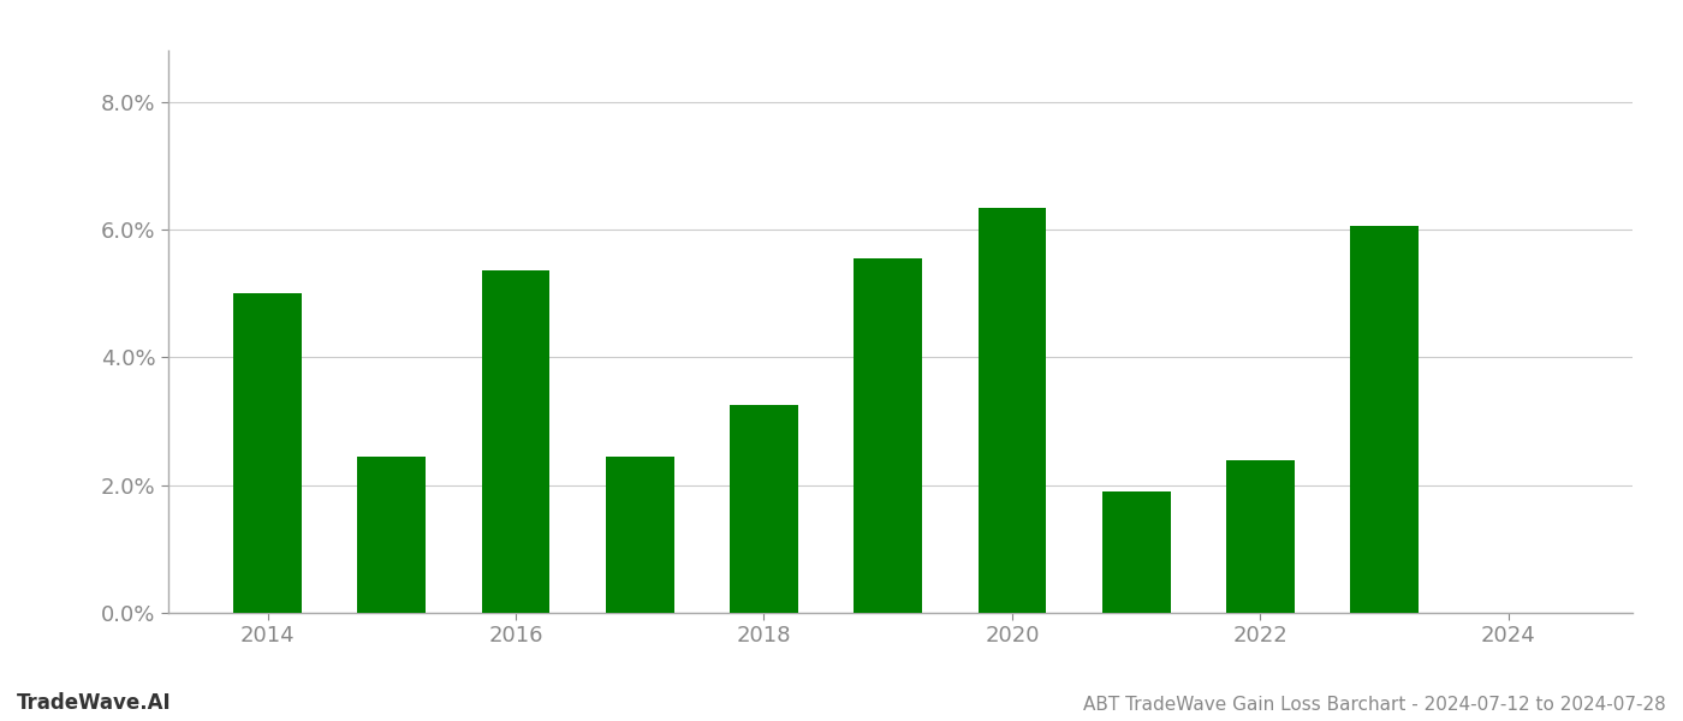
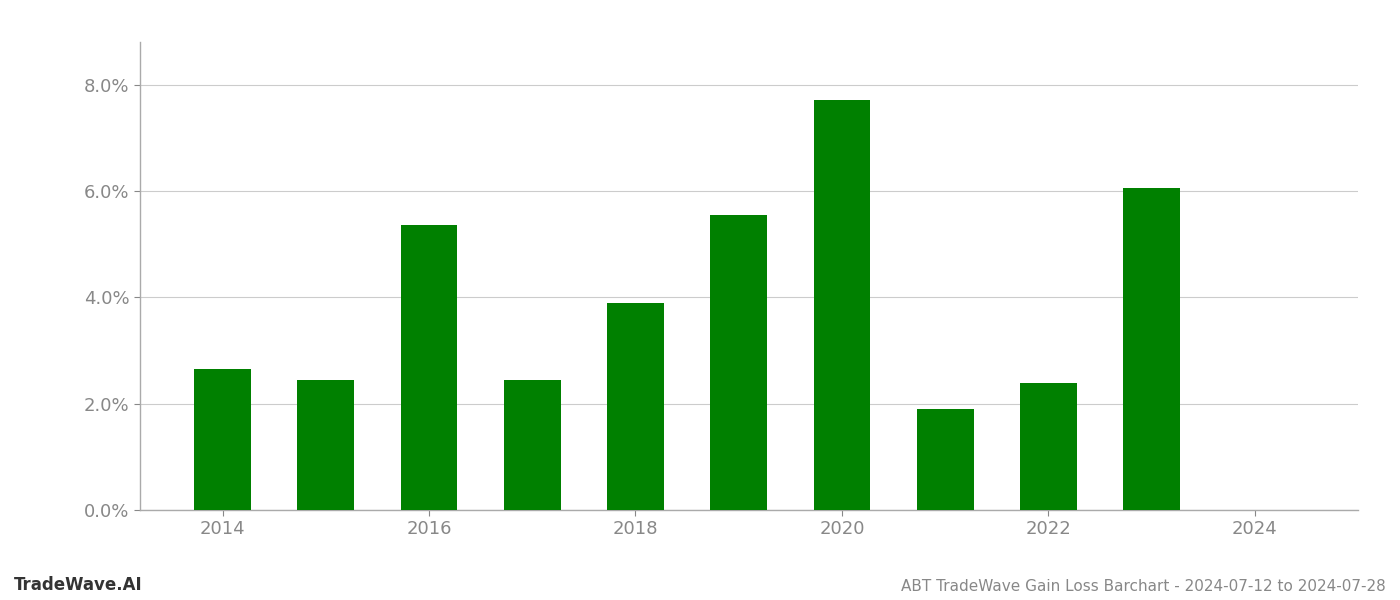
2014: 5.00% -> 2.65%
2018: 3.26% -> 3.90%
2020: 6.34% -> 7.70%
